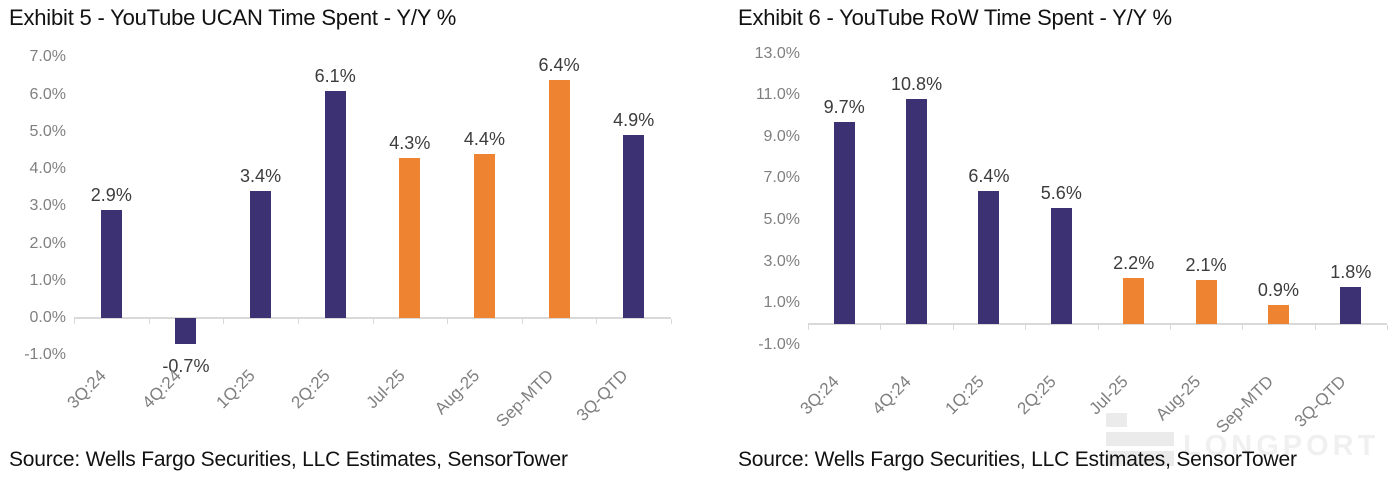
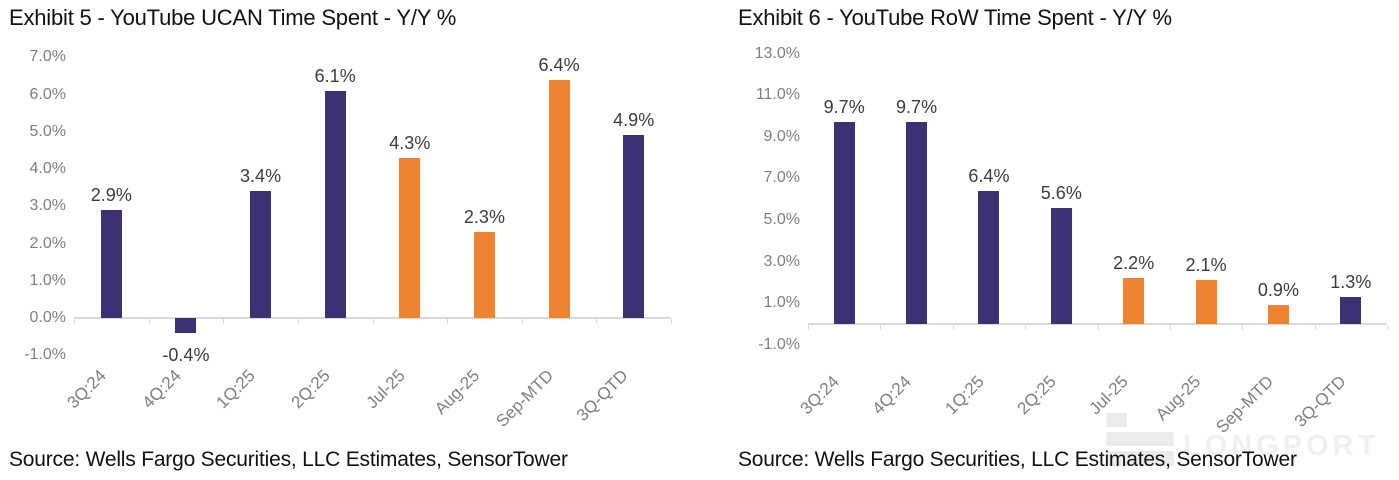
Exhibit 5 - YouTube UCAN Time Spent - Y/Y %/4Q:24: -0.7% -> -0.4%
Exhibit 5 - YouTube UCAN Time Spent - Y/Y %/Aug-25: 4.4% -> 2.3%
Exhibit 6 - YouTube RoW Time Spent - Y/Y %/4Q:24: 10.8% -> 9.7%
Exhibit 6 - YouTube RoW Time Spent - Y/Y %/3Q-QTD: 1.8% -> 1.3%
